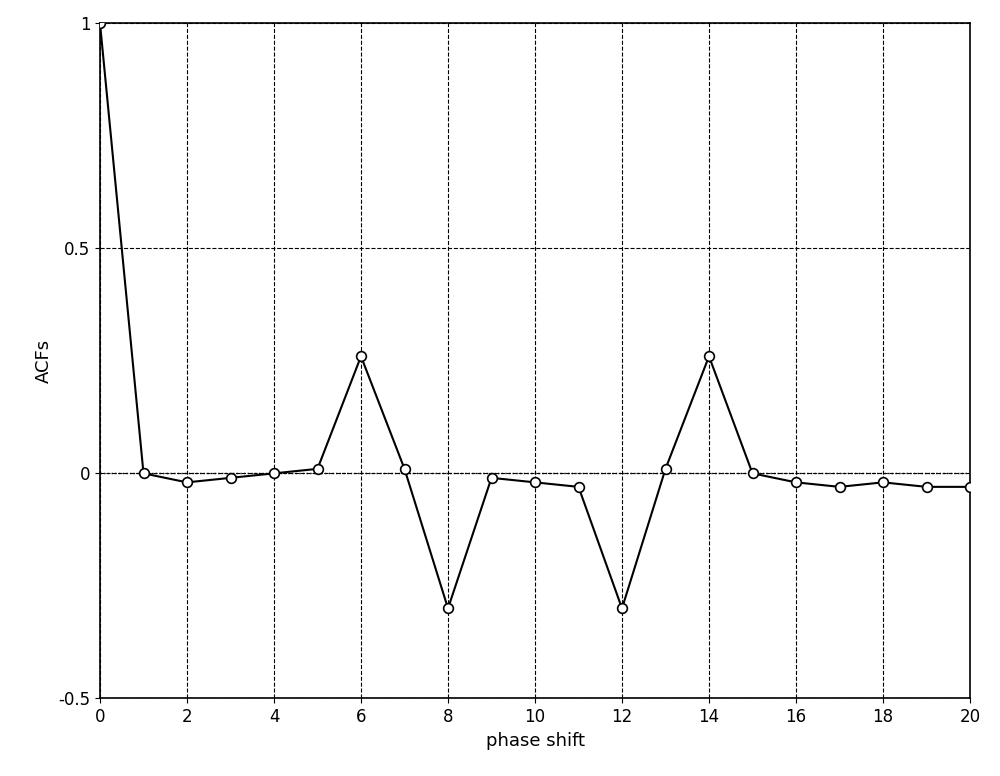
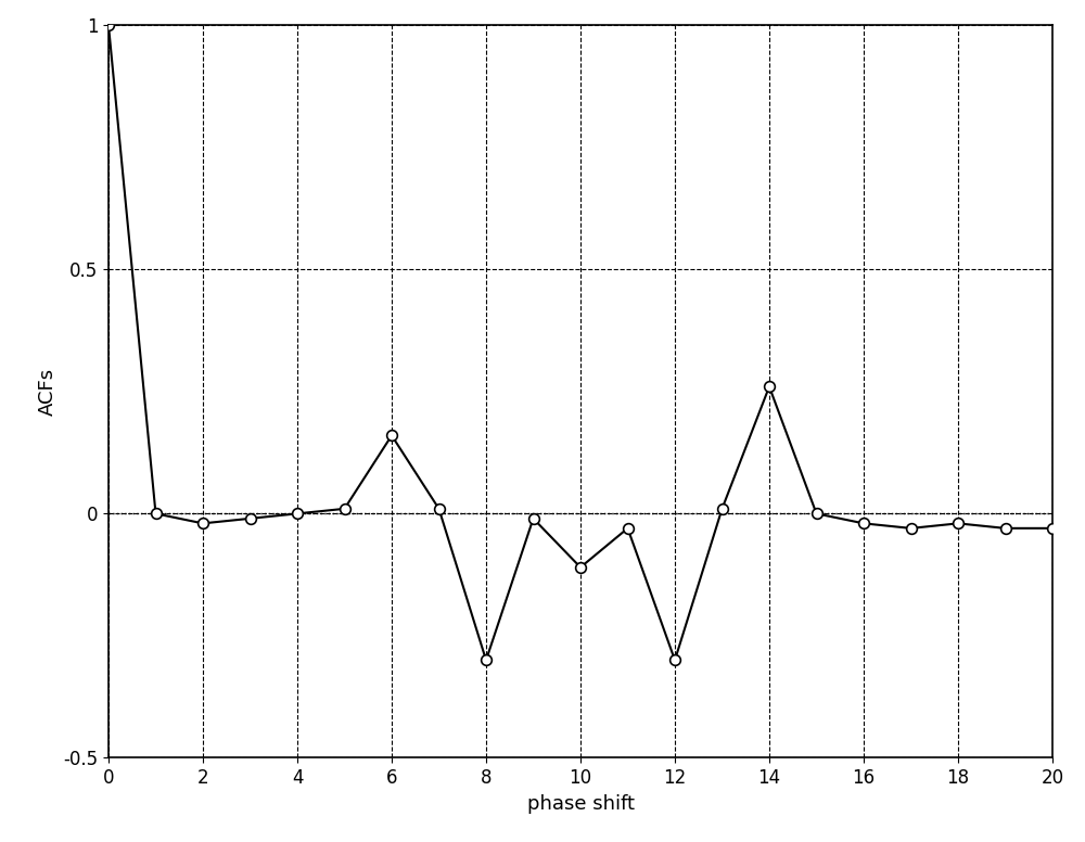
6: 0.26 -> 0.16
10: -0.02 -> -0.11
